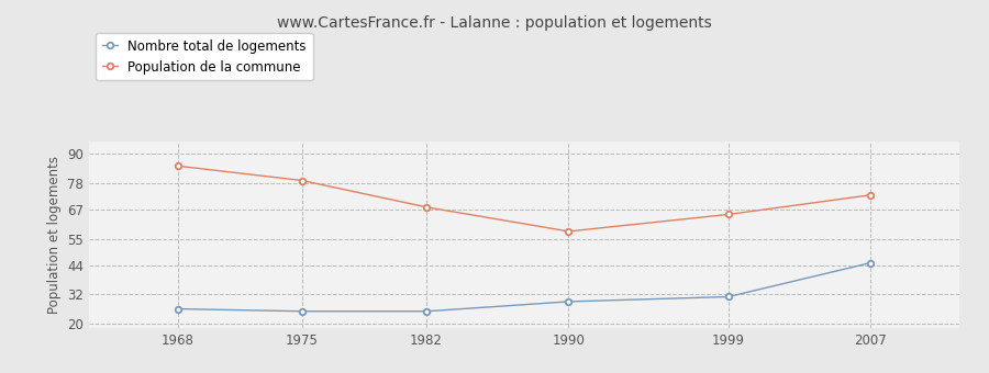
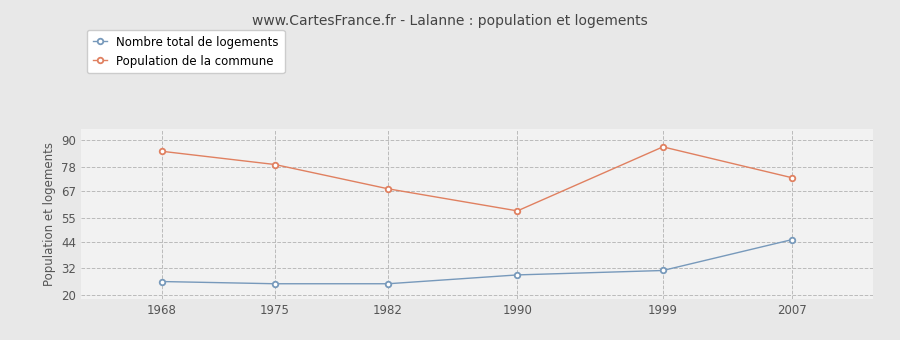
Population de la commune/1999: 65 -> 87
